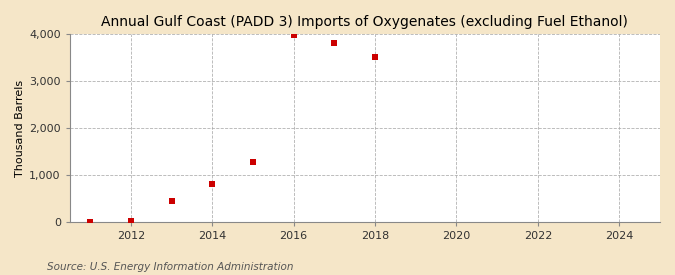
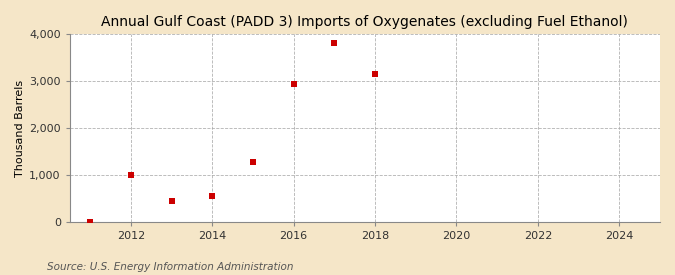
2012: 0 -> 1,000
2014: 800 -> 550
2016: 3,980 -> 2,950
2018: 3,510 -> 3,150
